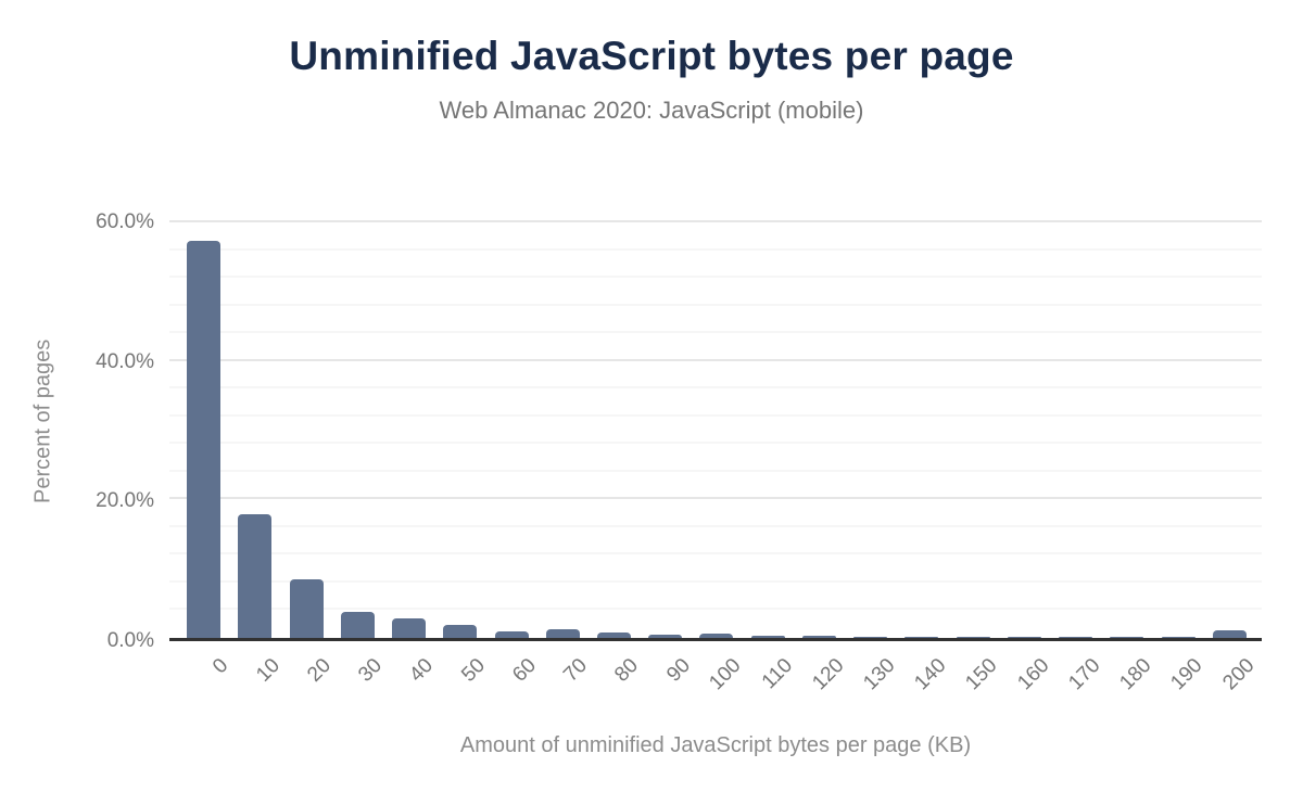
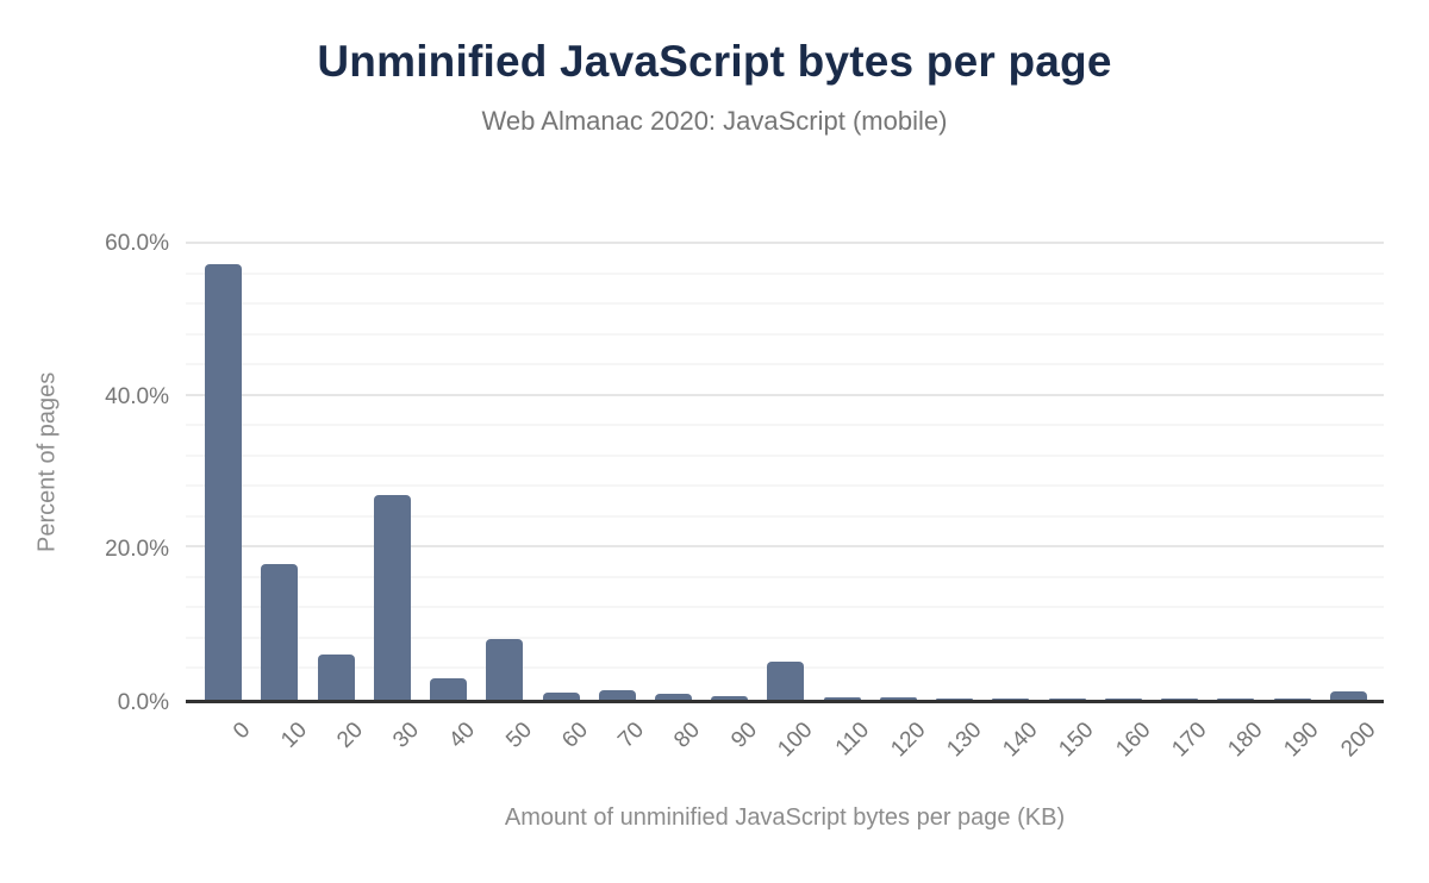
20: 8% -> 6%
30: 4% -> 27%
50: 2% -> 8%
100: 1% -> 5%
